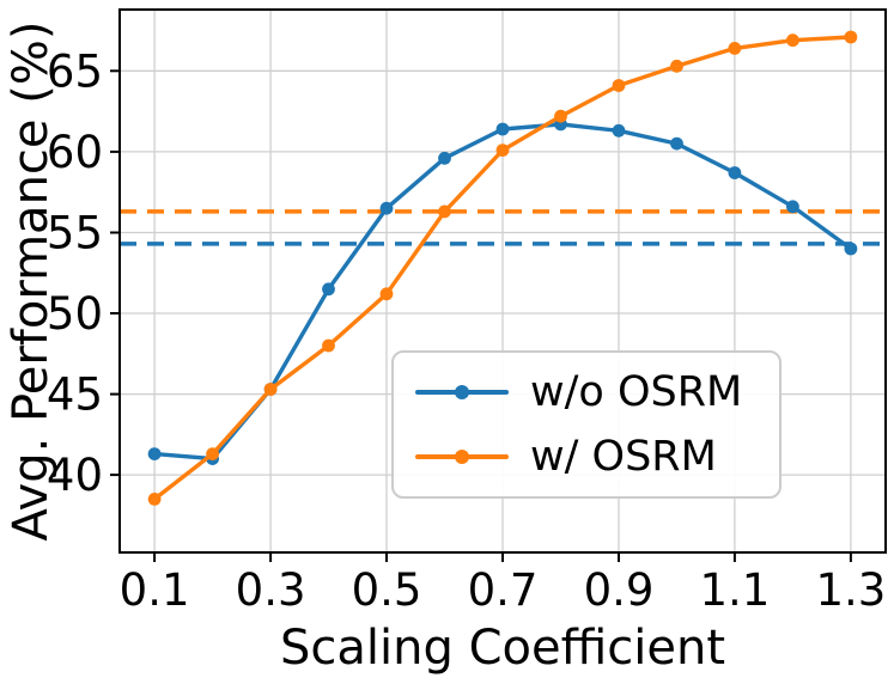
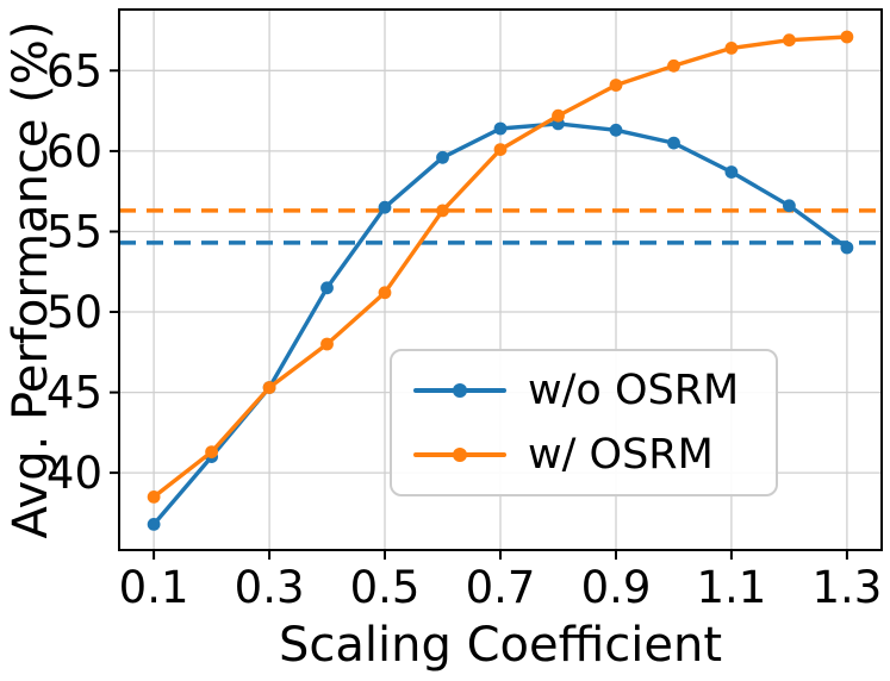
w/o OSRM/0.1: 41.3 -> 36.8
